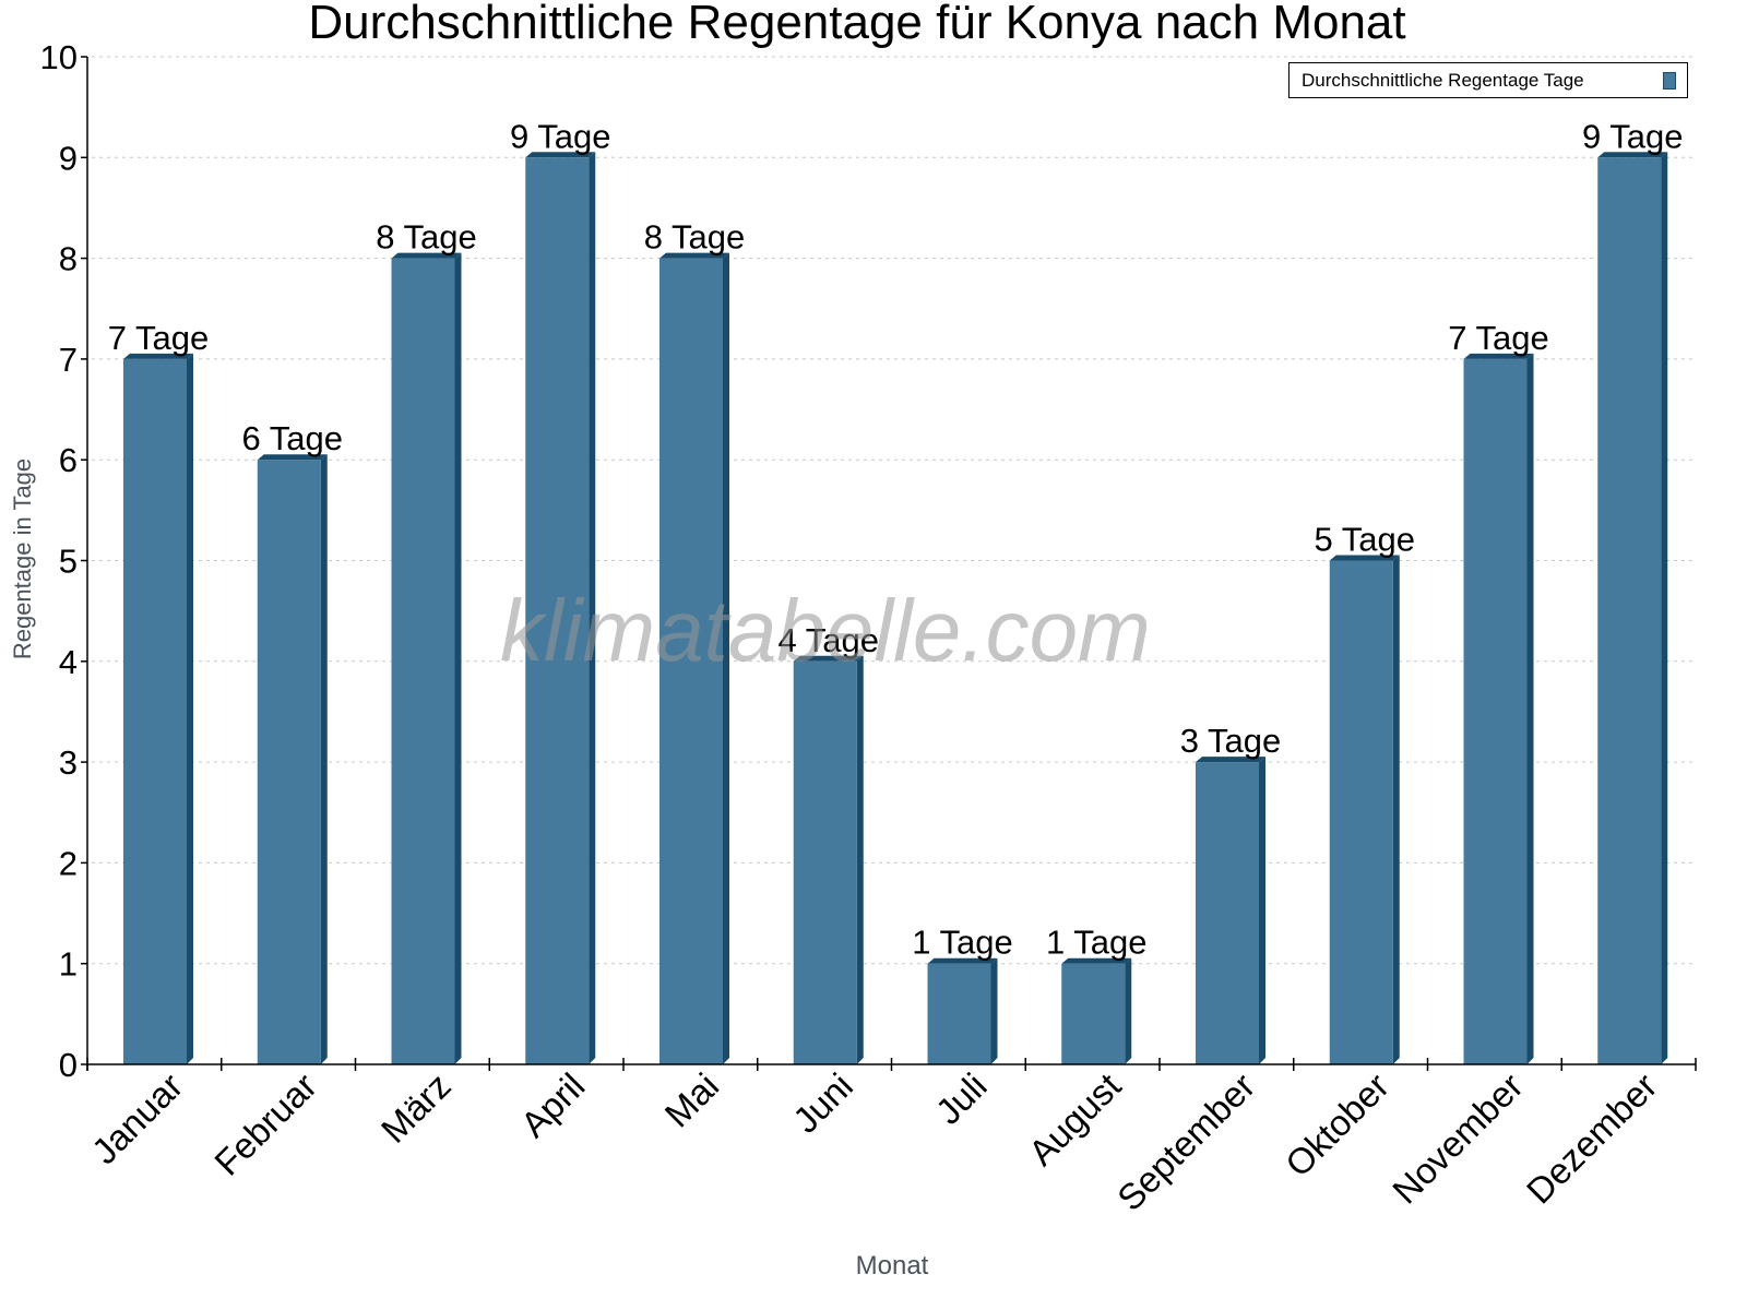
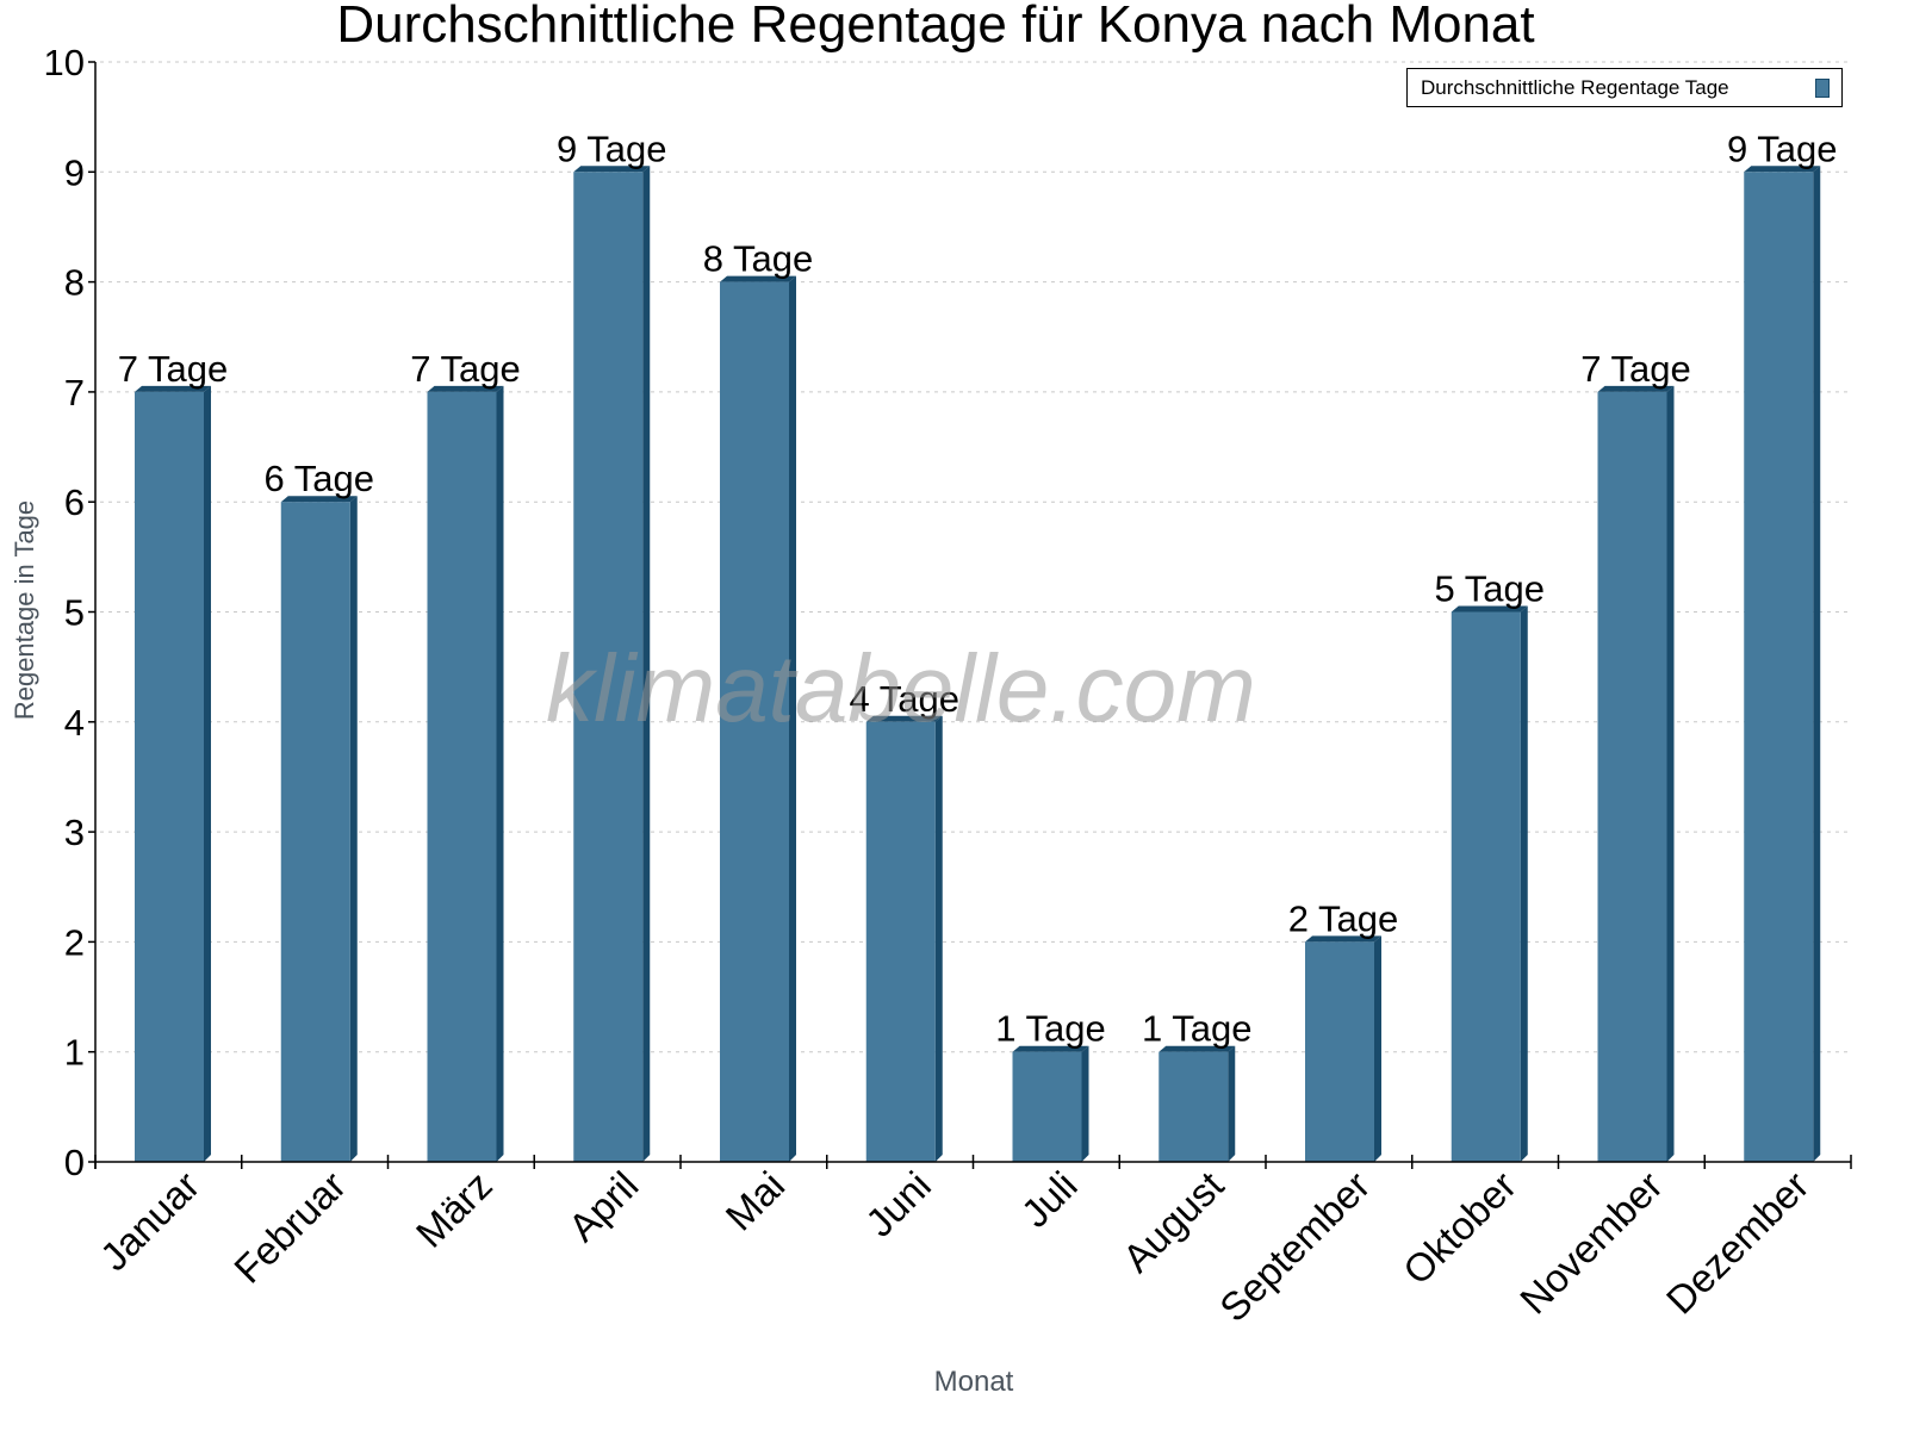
März: 8 -> 7
September: 3 -> 2
